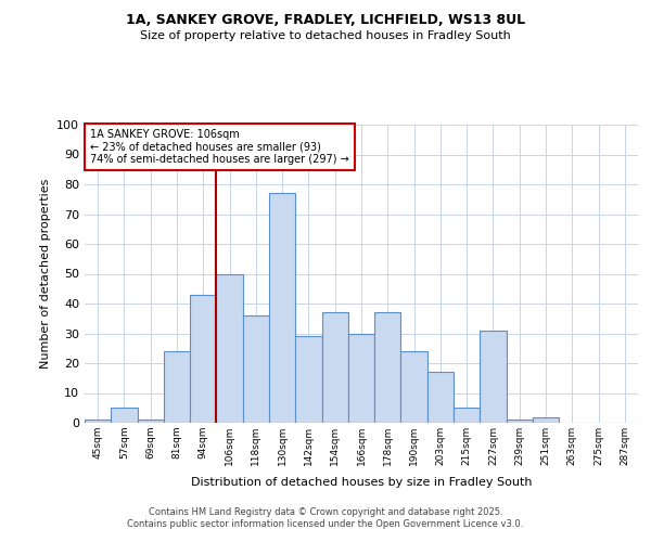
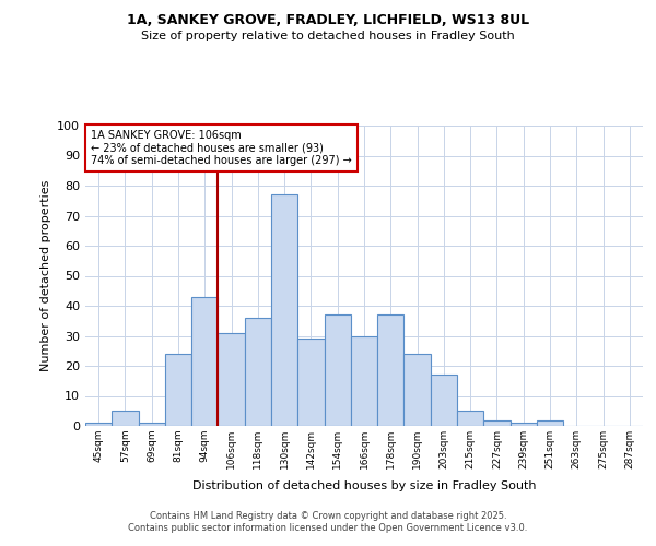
106sqm: 50 -> 31
227sqm: 31 -> 2
